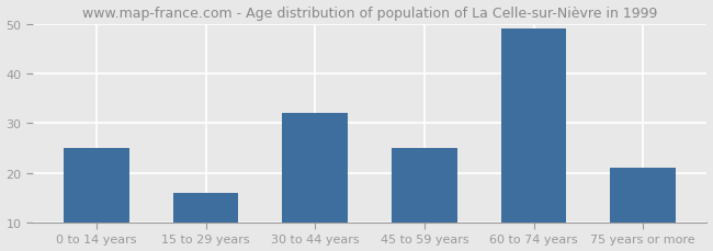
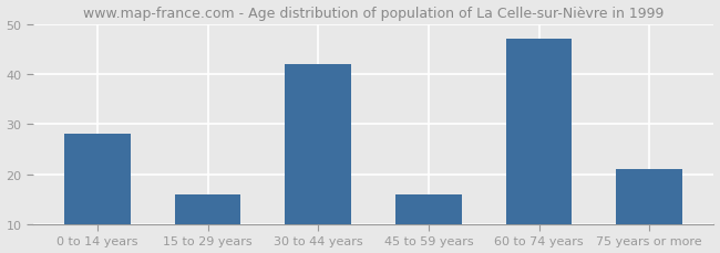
0 to 14 years: 25 -> 28
30 to 44 years: 32 -> 42
45 to 59 years: 25 -> 16
60 to 74 years: 49 -> 47
